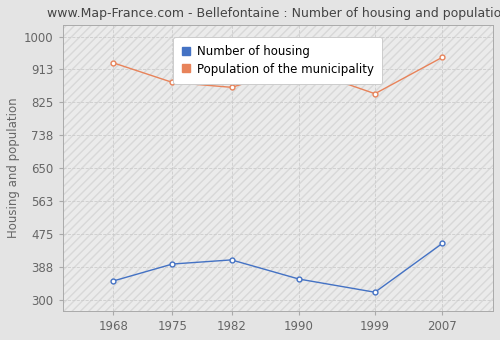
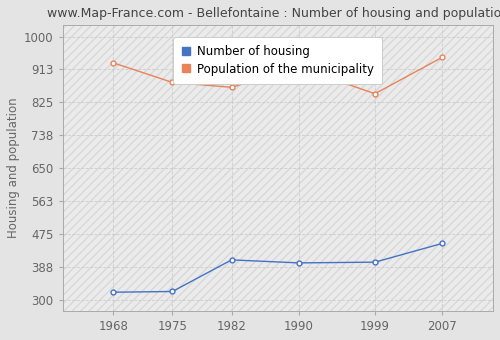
Number of housing/1968: 350 -> 320
Number of housing/1975: 395 -> 322
Number of housing/1990: 355 -> 398
Number of housing/1999: 320 -> 400
